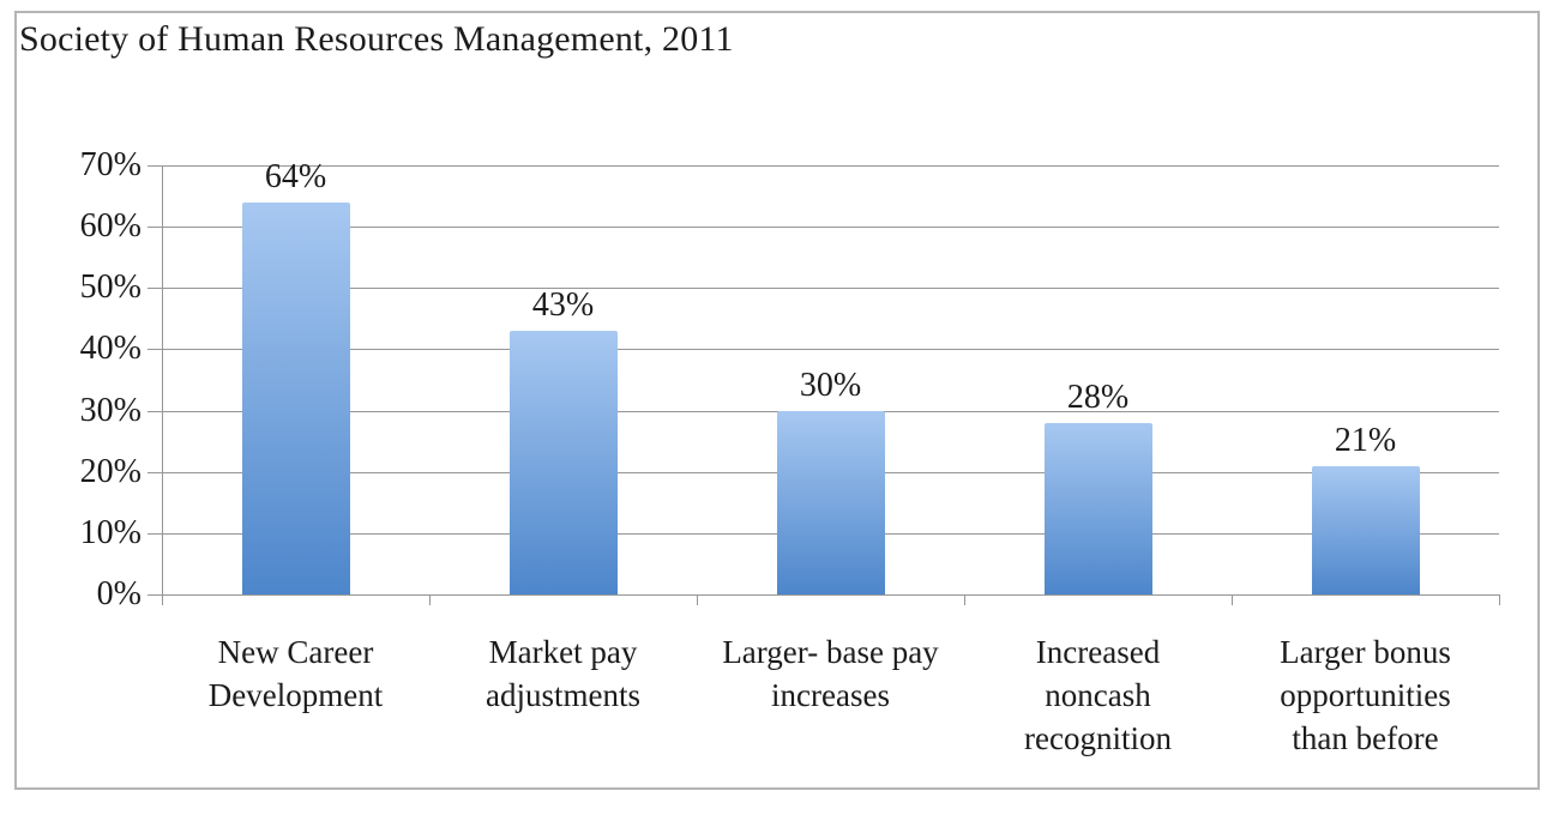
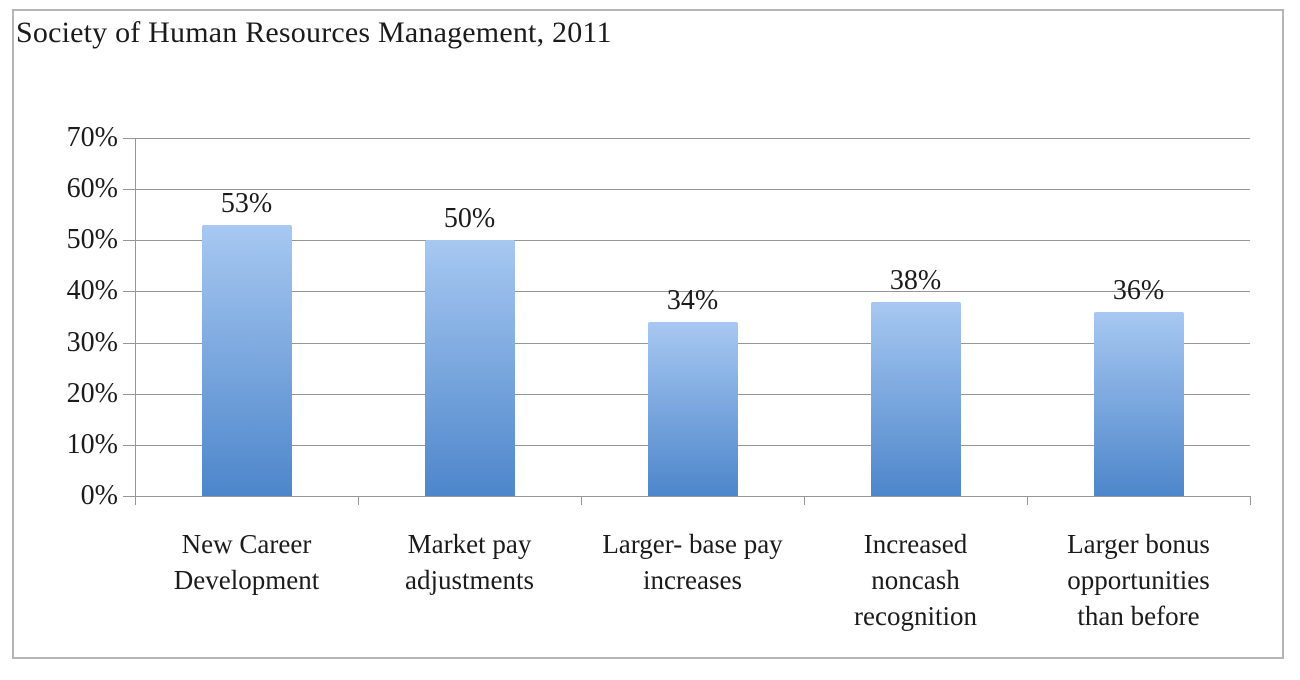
New Career Development: 64% -> 53%
Market pay adjustments: 43% -> 50%
Larger- base pay increases: 30% -> 34%
Increased noncash recognition: 28% -> 38%
Larger bonus opportunities than before: 21% -> 36%
